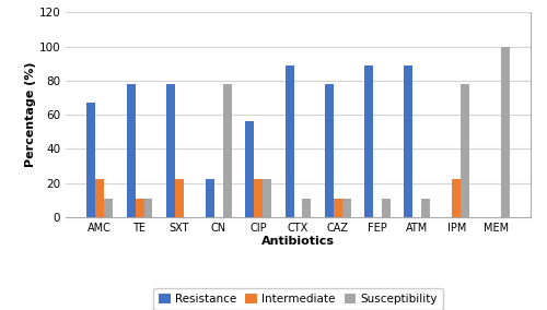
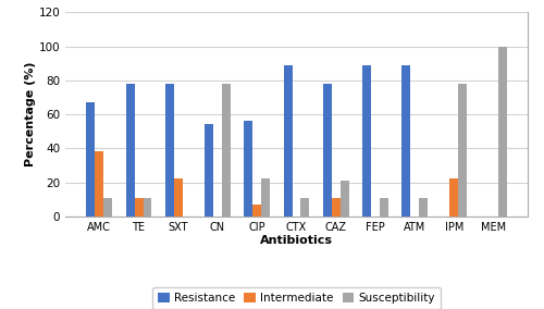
Intermediate/AMC: 22 -> 38
Resistance/CN: 22 -> 54
Intermediate/CIP: 22 -> 7
Susceptibility/CAZ: 11 -> 21
